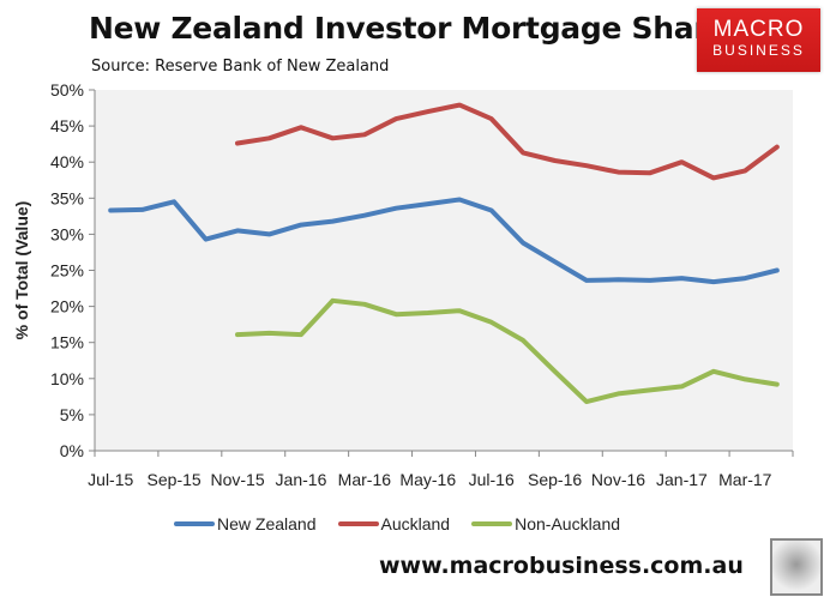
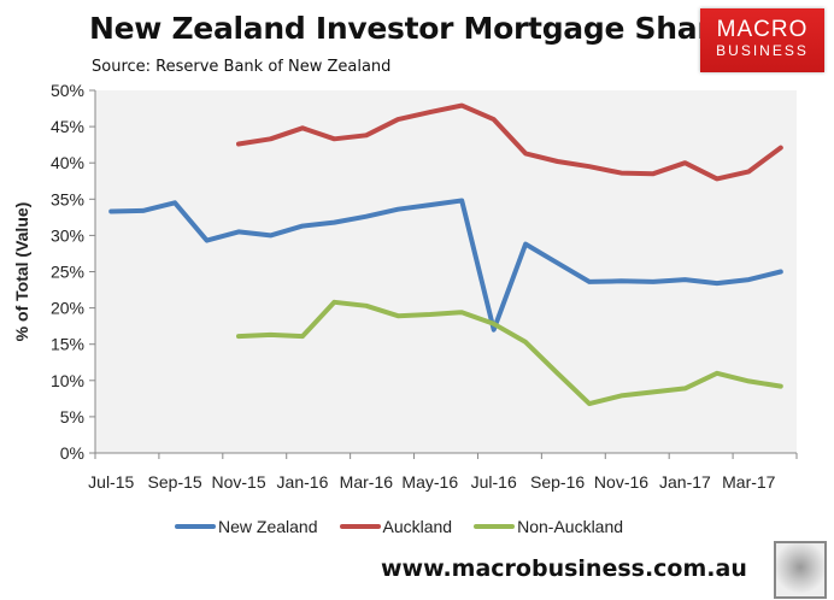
New Zealand/Jul-16: 33% -> 17%
